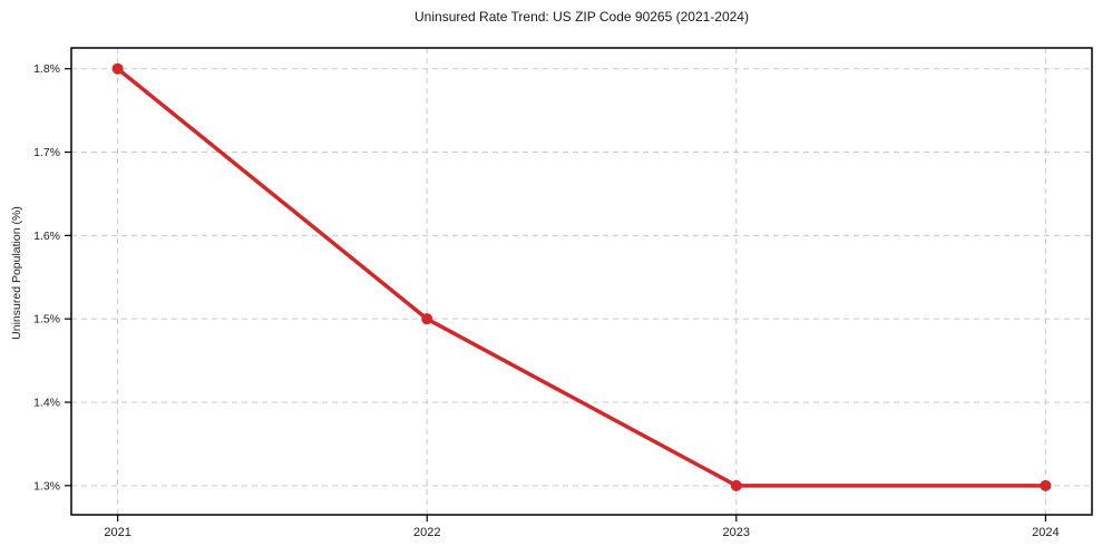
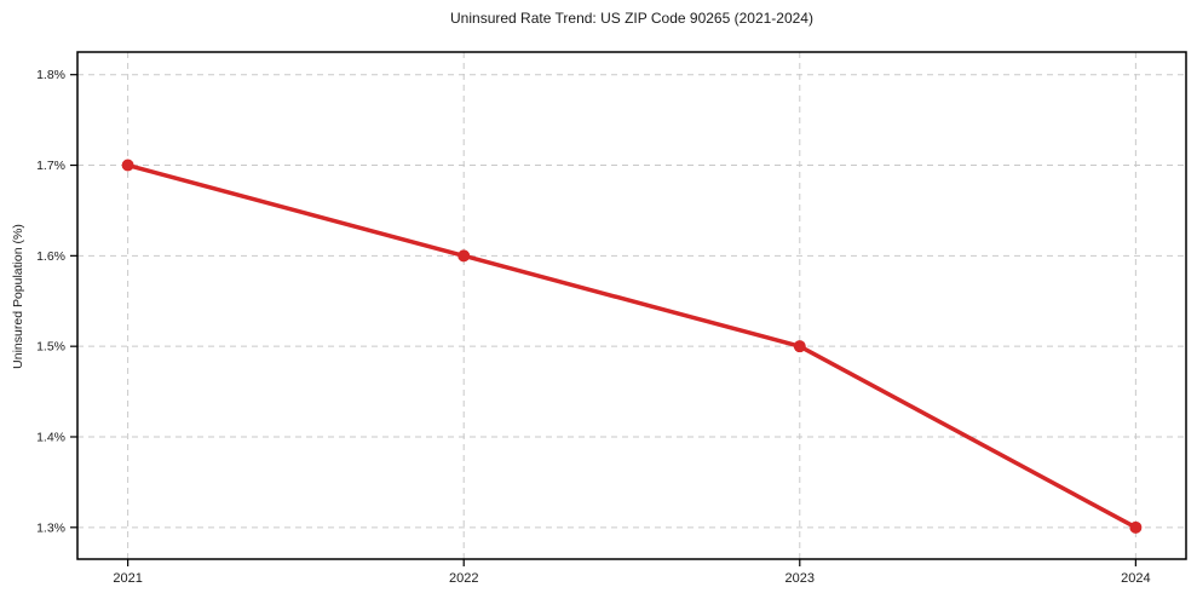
2021: 1.8% -> 1.7%
2022: 1.5% -> 1.6%
2023: 1.3% -> 1.5%
